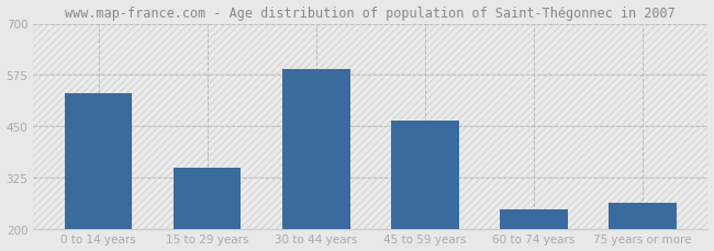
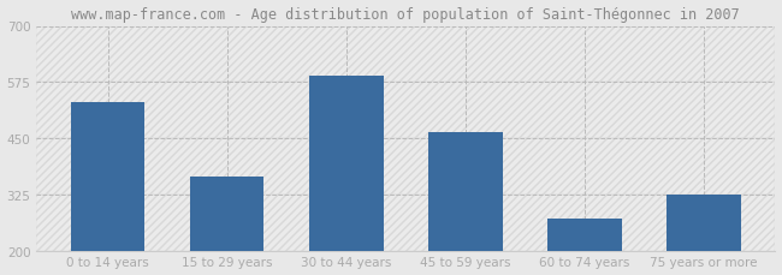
15 to 29 years: 348 -> 365
60 to 74 years: 248 -> 270
75 years or more: 262 -> 325
